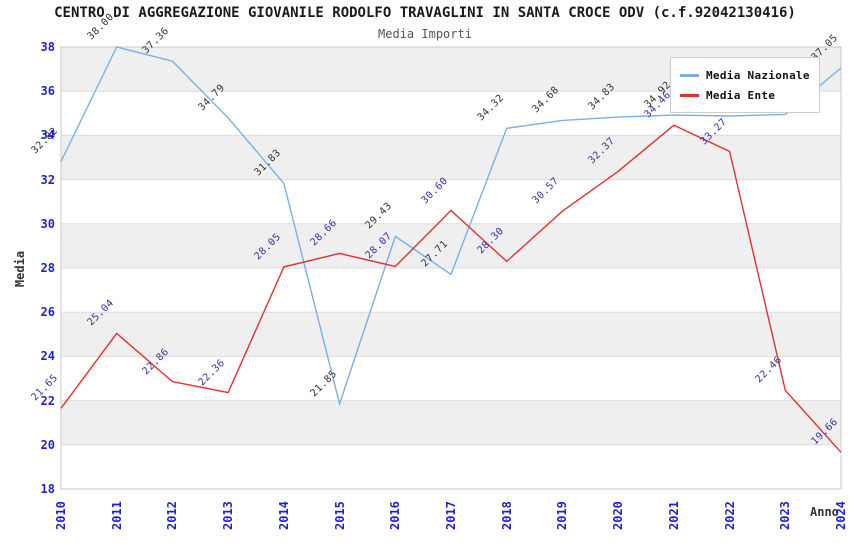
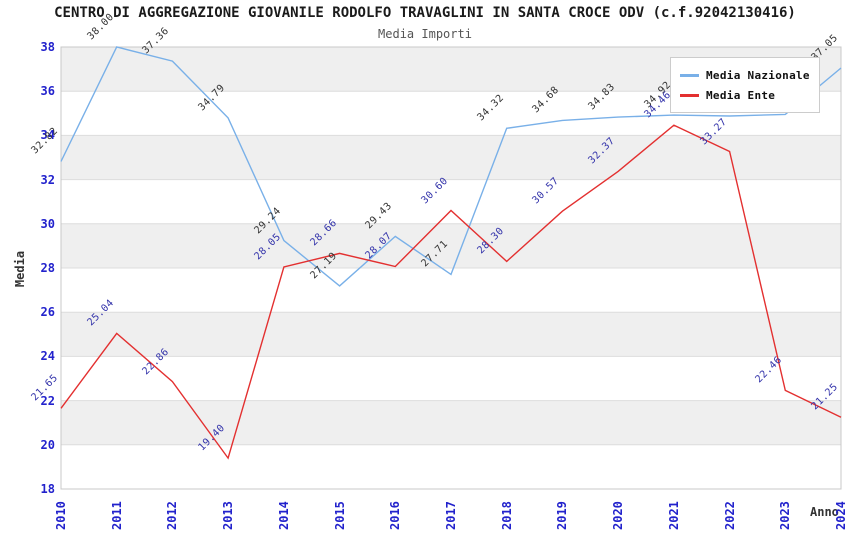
Media Ente/2013: 22.36 -> 19.40
Media Nazionale/2014: 31.83 -> 29.24
Media Nazionale/2015: 21.85 -> 27.19
Media Ente/2024: 19.66 -> 21.25
